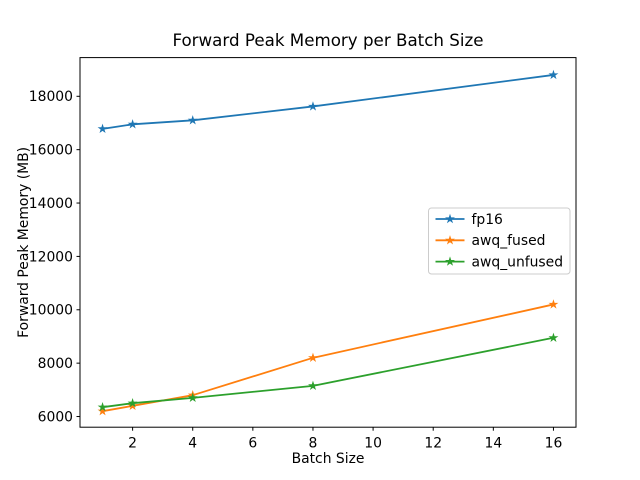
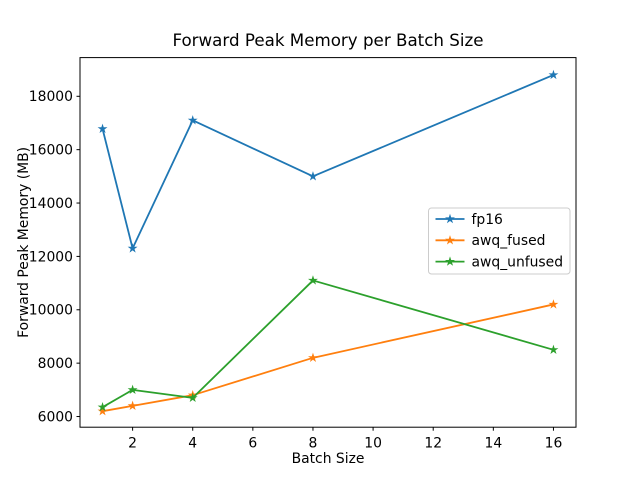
fp16/2: 17000 -> 12300
awq_unfused/2: 6500 -> 7000
fp16/8: 17600 -> 15000
awq_unfused/8: 7200 -> 11100
awq_unfused/16: 9000 -> 8500
